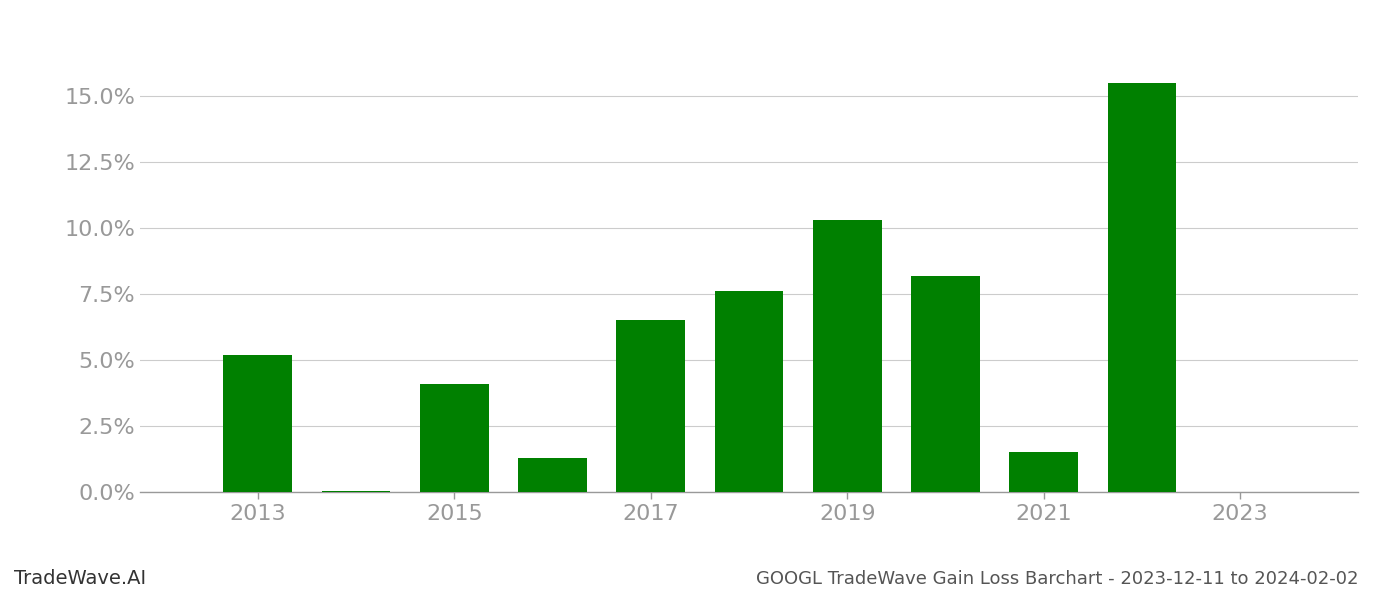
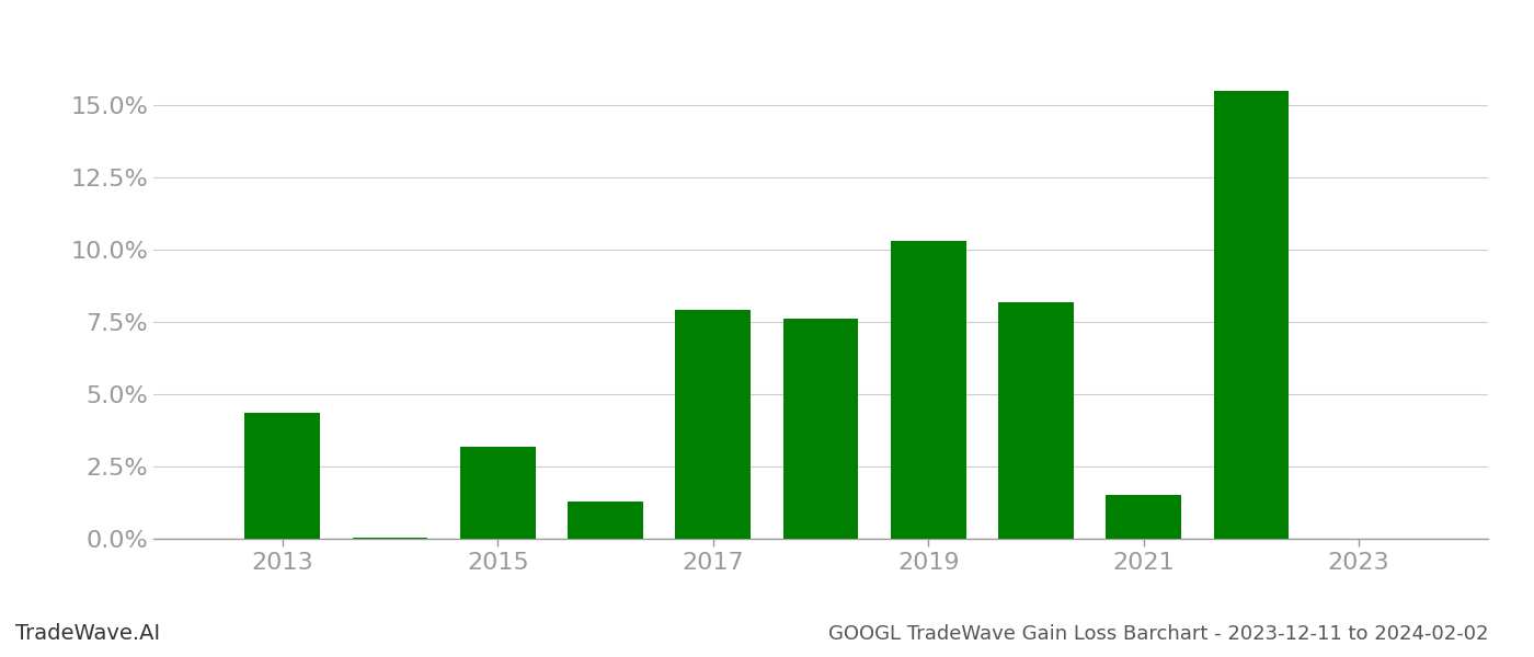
2013: 5.20% -> 4.35%
2015: 4.10% -> 3.20%
2017: 6.50% -> 7.90%
